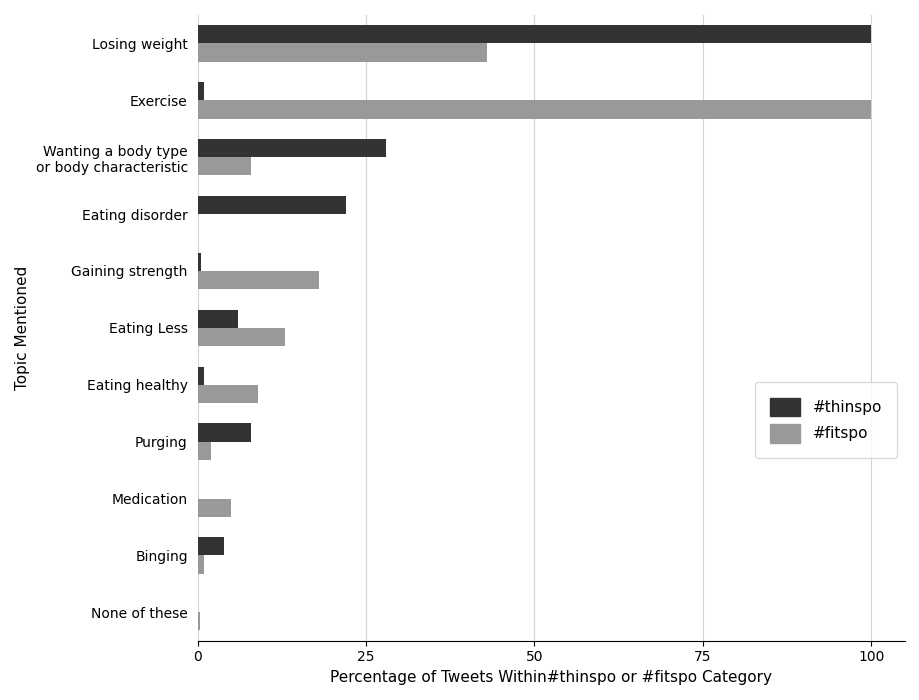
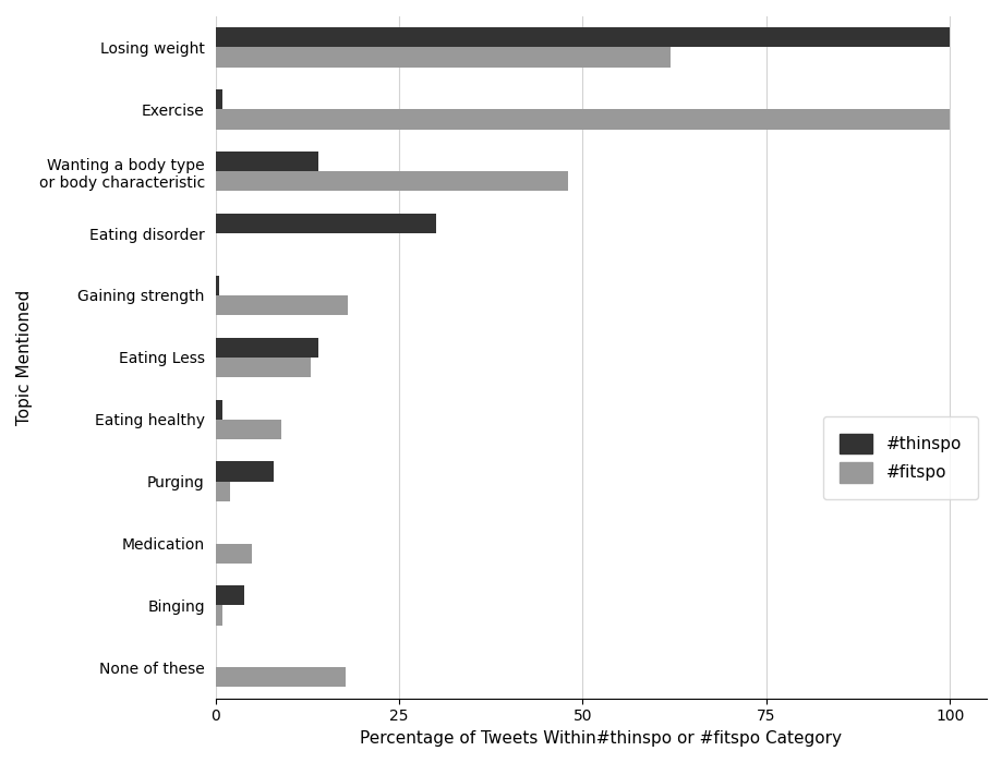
#fitspo/Losing weight: 43.0 -> 62.0
#thinspo/Wanting a body type or body characteristic: 28.0 -> 14.0
#fitspo/Wanting a body type or body characteristic: 8.0 -> 48.0
#thinspo/Eating disorder: 22.0 -> 30.0
#thinspo/Eating Less: 6.0 -> 14.0
#fitspo/None of these: 0.3 -> 17.8
